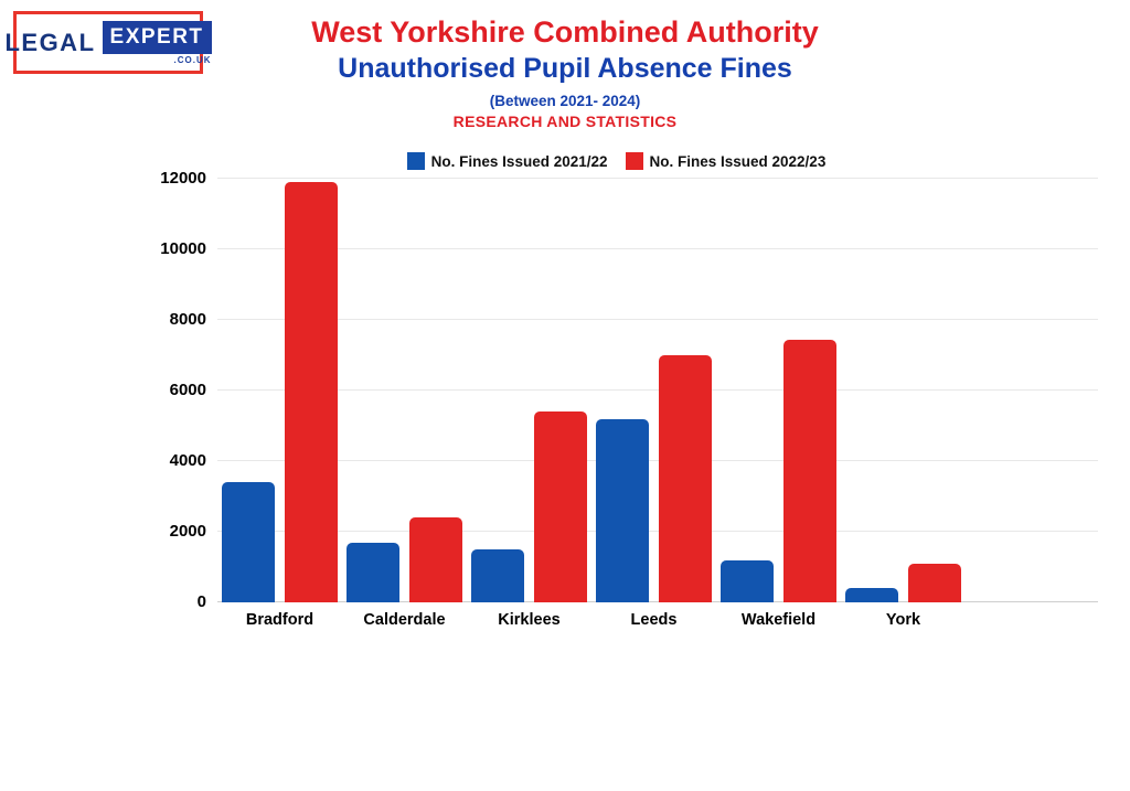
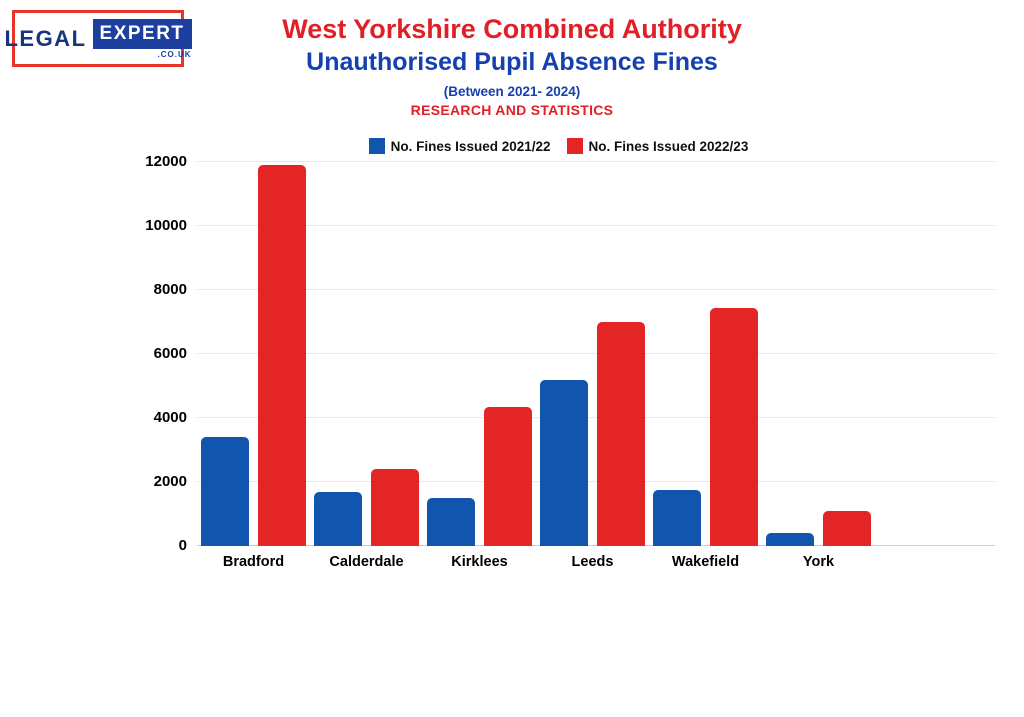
No. Fines Issued 2022/23/Kirklees: 5400 -> 4400
No. Fines Issued 2021/22/Wakefield: 1200 -> 1800
